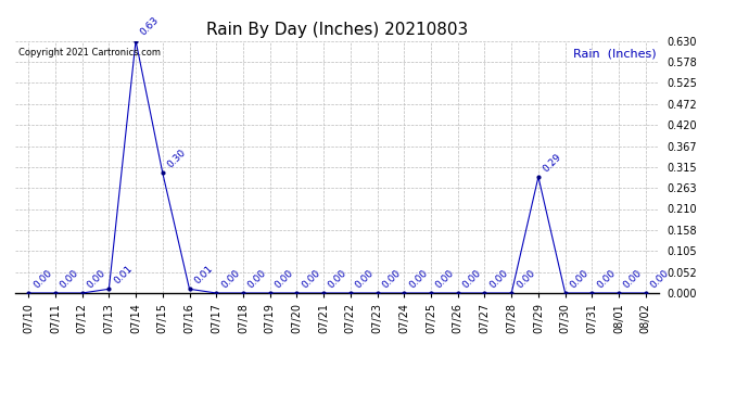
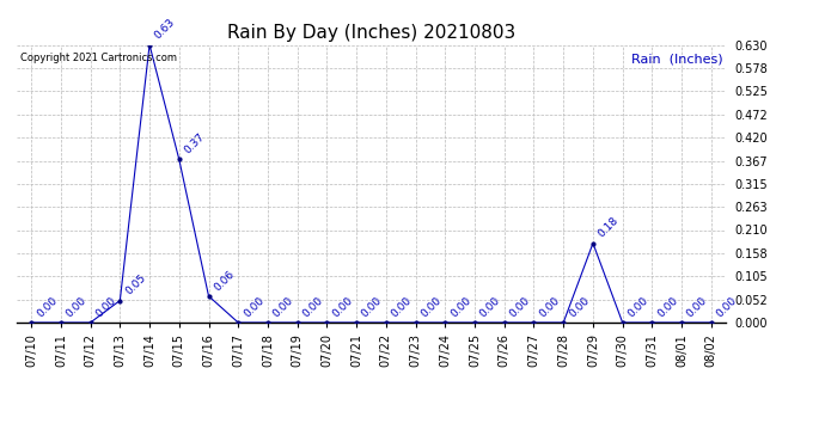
07/13: 0.01 -> 0.05
07/15: 0.30 -> 0.37
07/16: 0.01 -> 0.06
07/29: 0.29 -> 0.18
